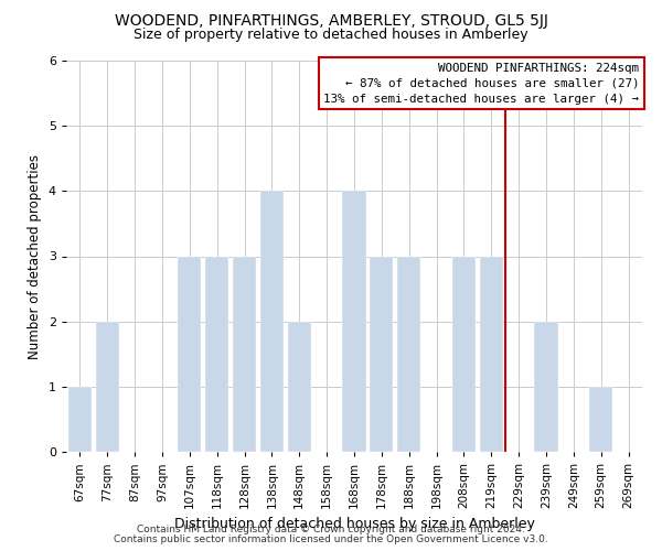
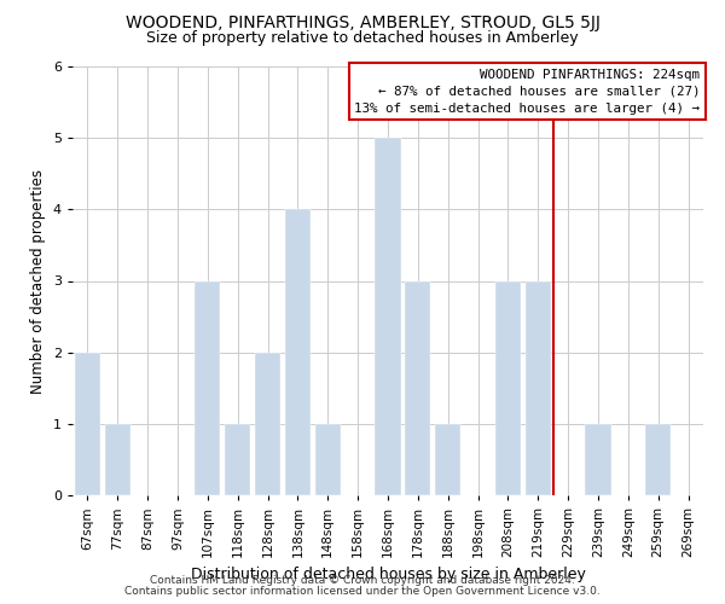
67sqm: 1 -> 2
77sqm: 2 -> 1
118sqm: 3 -> 1
128sqm: 3 -> 2
148sqm: 2 -> 1
168sqm: 4 -> 5
188sqm: 3 -> 1
239sqm: 2 -> 1
